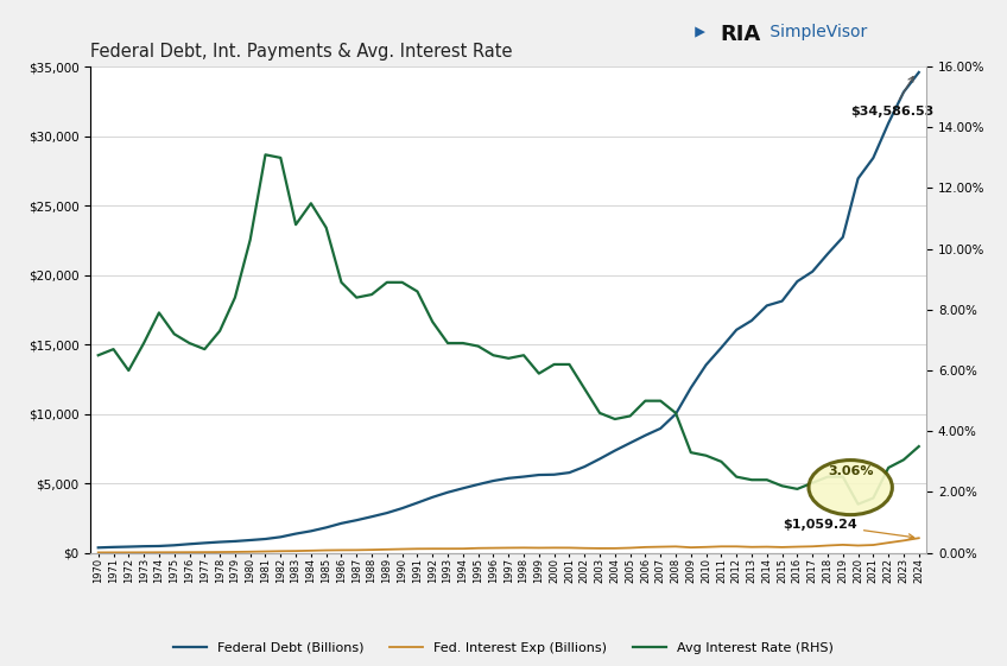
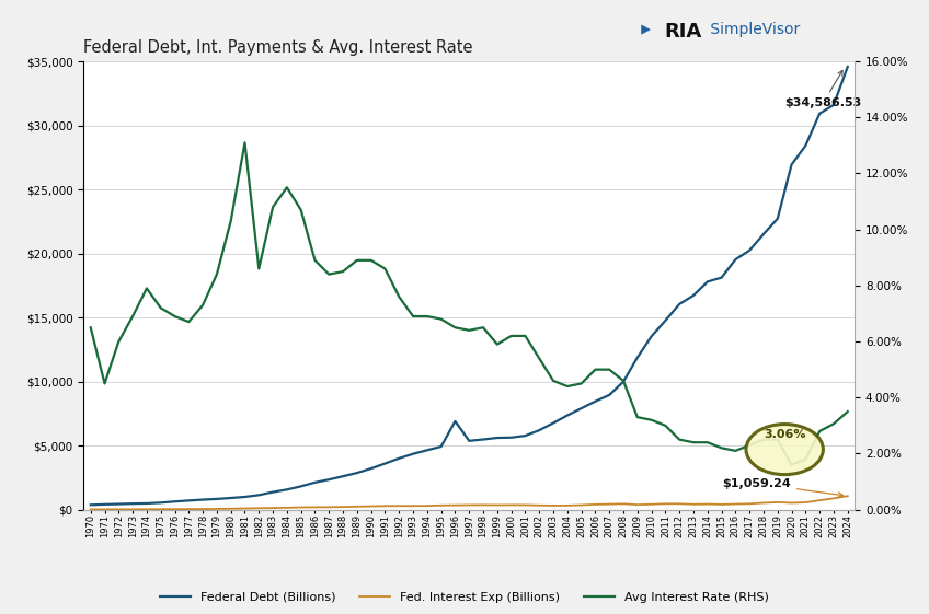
Avg Interest Rate (RHS)/1971: 6.70% -> 4.50%
Avg Interest Rate (RHS)/1982: 13.00% -> 8.60%
Federal Debt (Billions)/1996: $5,200 -> $6,900
Federal Debt (Billions)/2023: $33,200 -> $31,600
